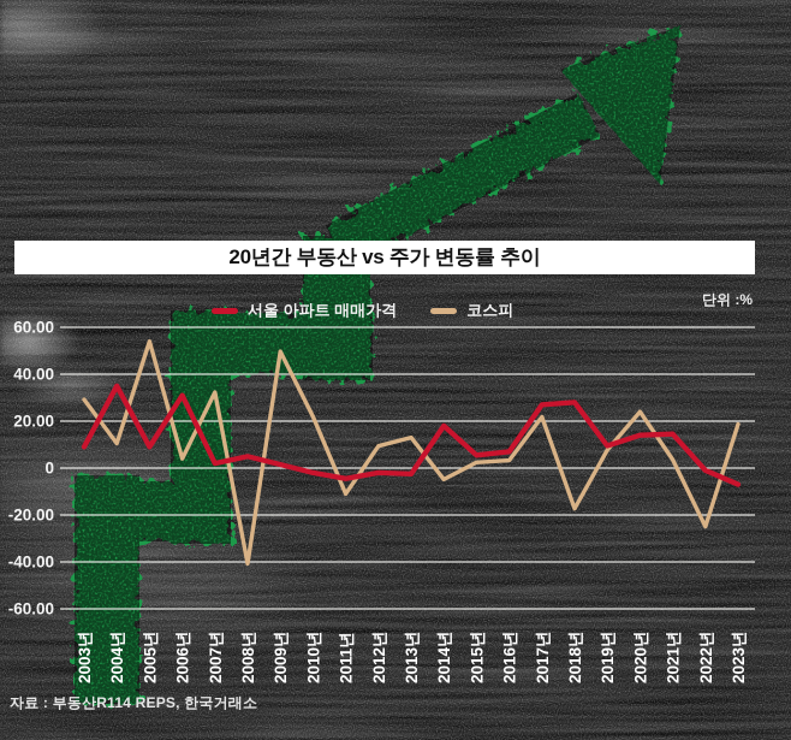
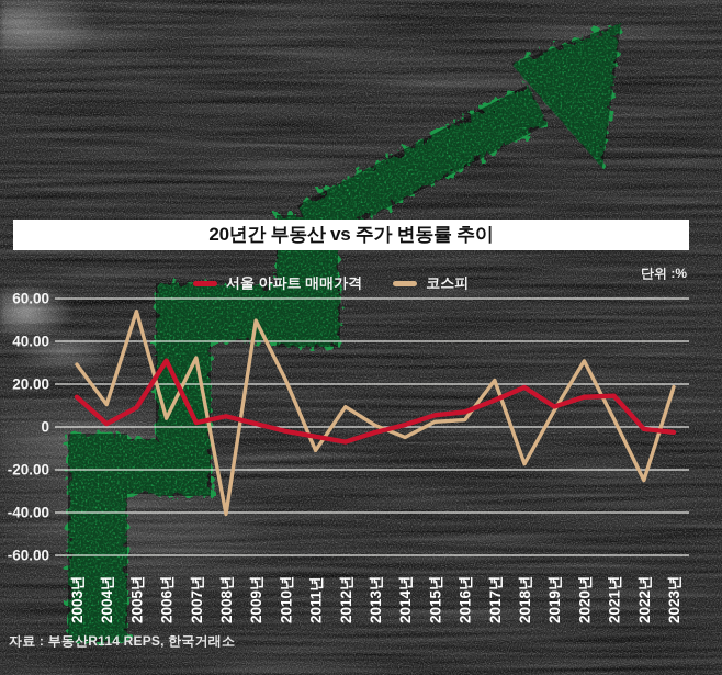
서울 아파트 매매가격/2003년: 9 -> 14
서울 아파트 매매가격/2004년: 35 -> 2
서울 아파트 매매가격/2012년: -2 -> -7
코스피/2013년: 13 -> 1
서울 아파트 매매가격/2014년: 18 -> 1
서울 아파트 매매가격/2017년: 27 -> 12
서울 아파트 매매가격/2018년: 28 -> 18
코스피/2020년: 24 -> 31
서울 아파트 매매가격/2023년: -7 -> -2
